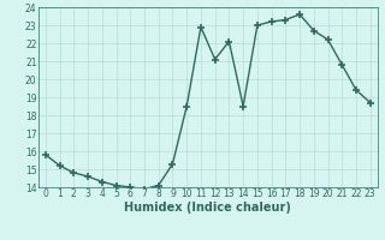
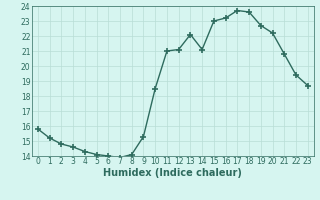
11: 22.9 -> 21.0
14: 18.5 -> 21.1
17: 23.3 -> 23.7
